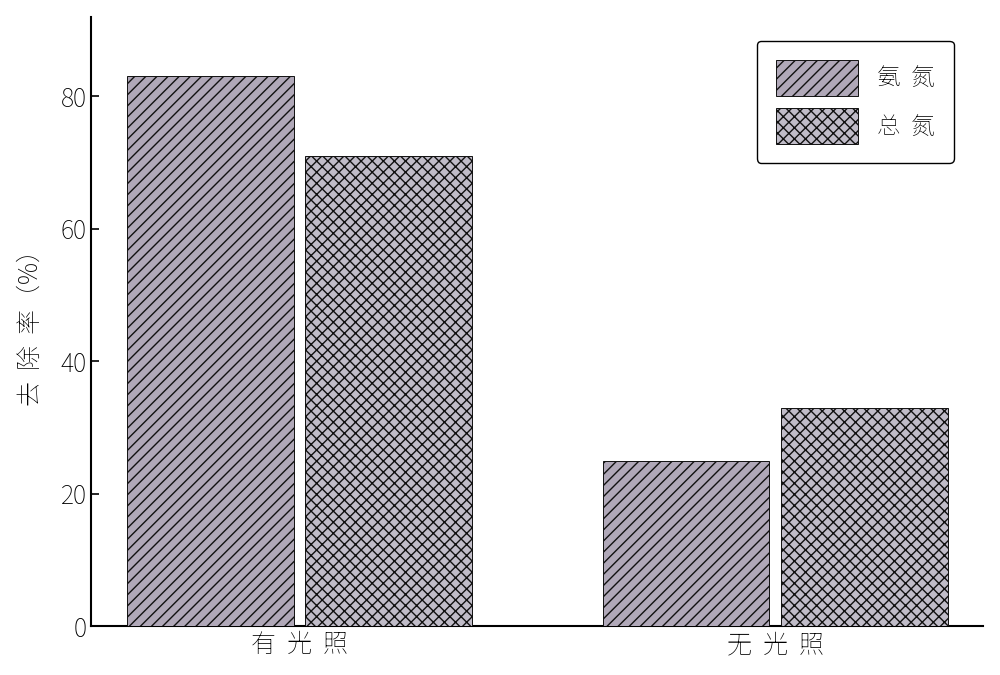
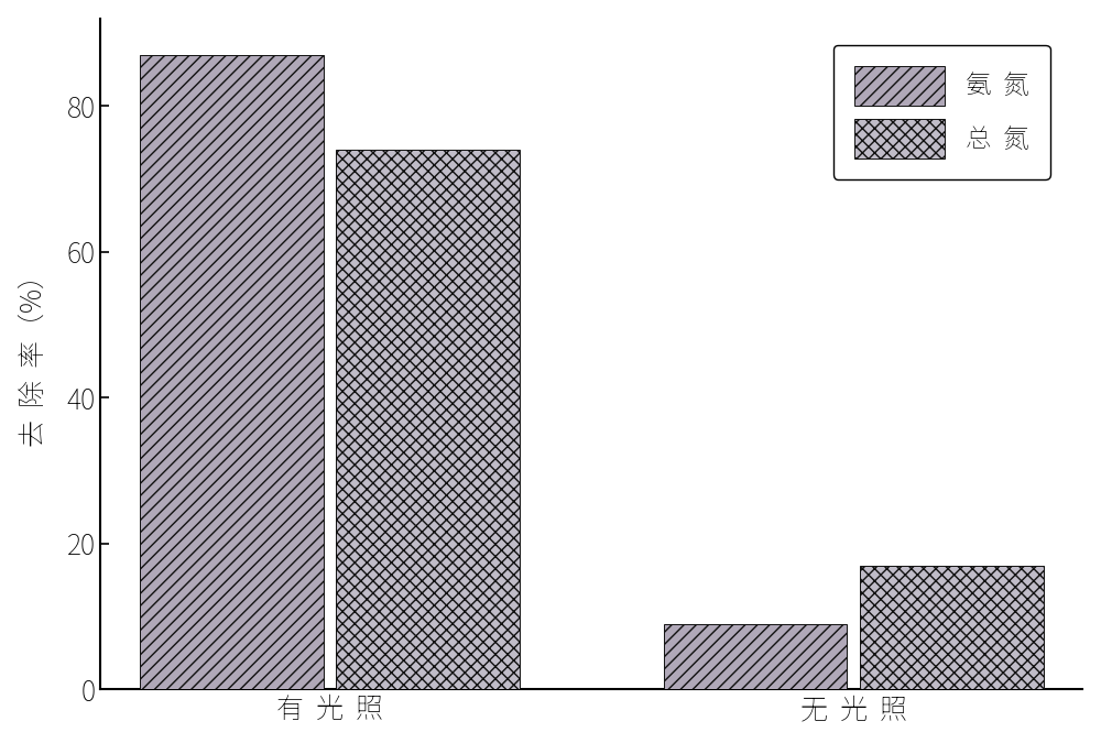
氨 氮/有 光 照: 83 -> 87
总 氮/有 光 照: 71 -> 74
氨 氮/无 光 照: 25 -> 9
总 氮/无 光 照: 33 -> 17
